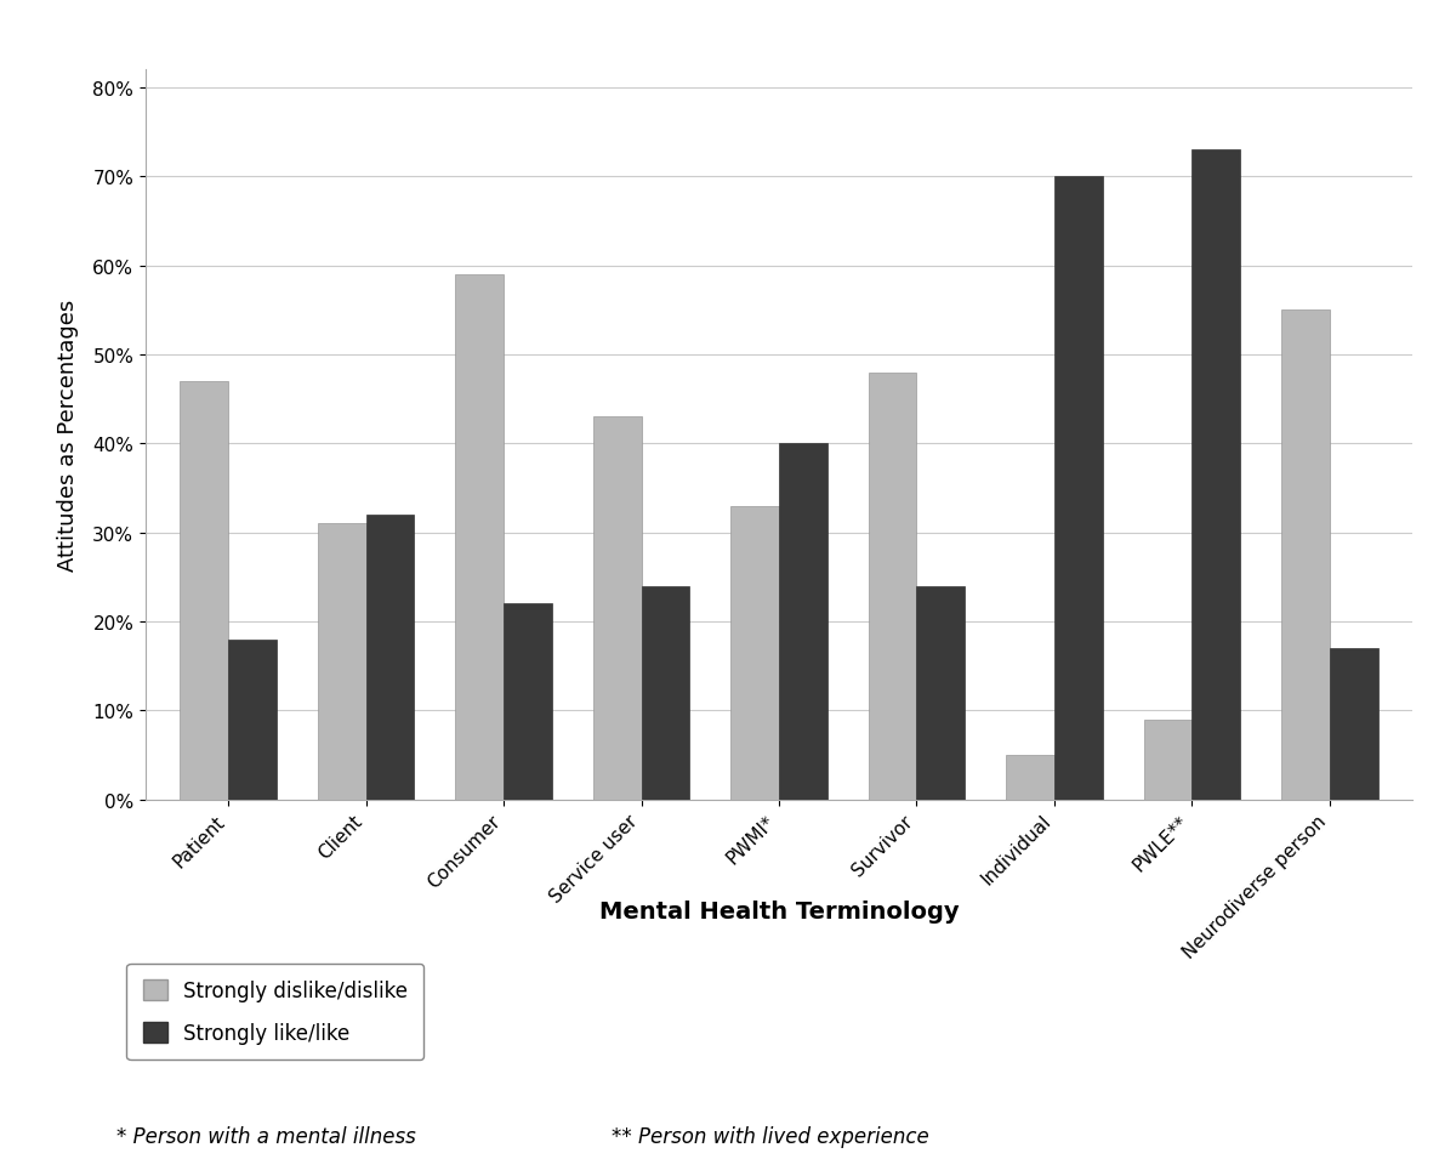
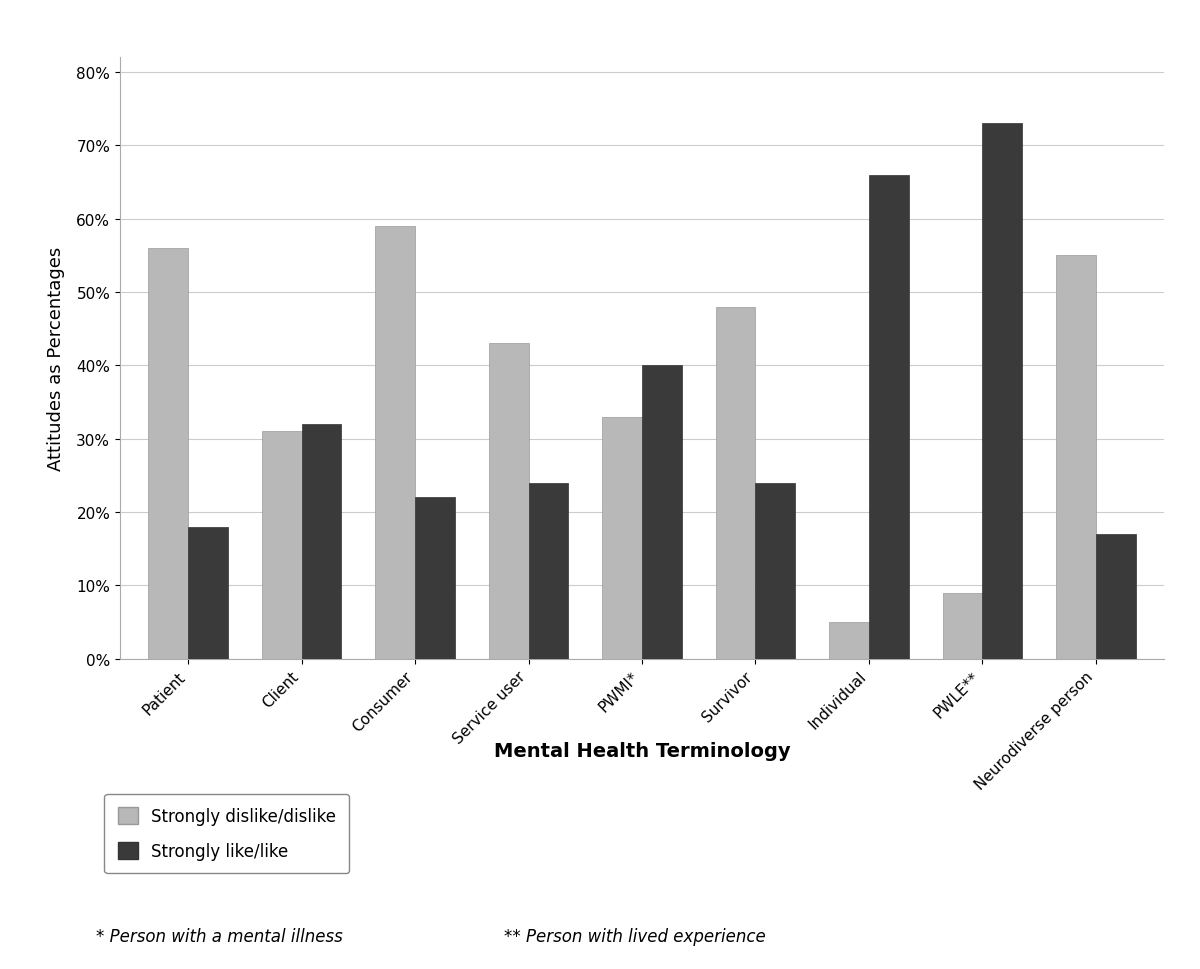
Strongly dislike/dislike/Patient: 47% -> 56%
Strongly like/like/Individual: 70% -> 66%
